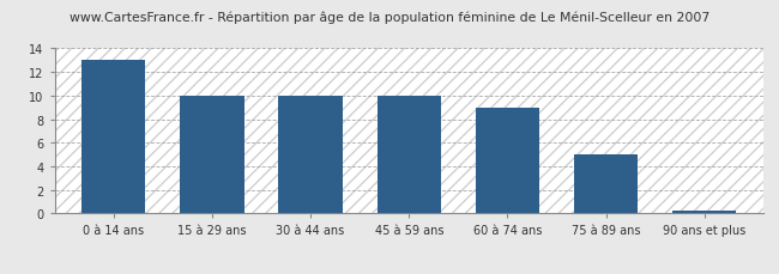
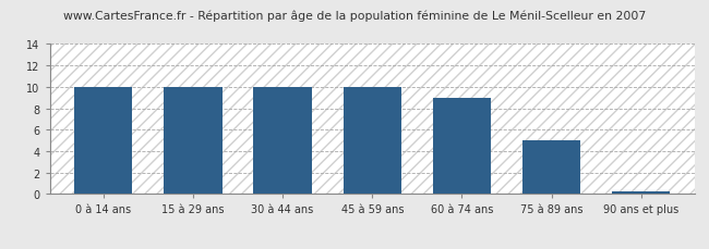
0 à 14 ans: 13.0 -> 10.0
